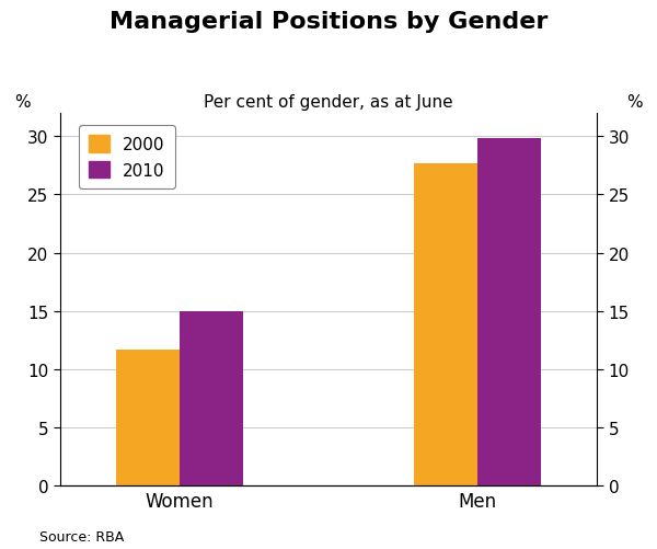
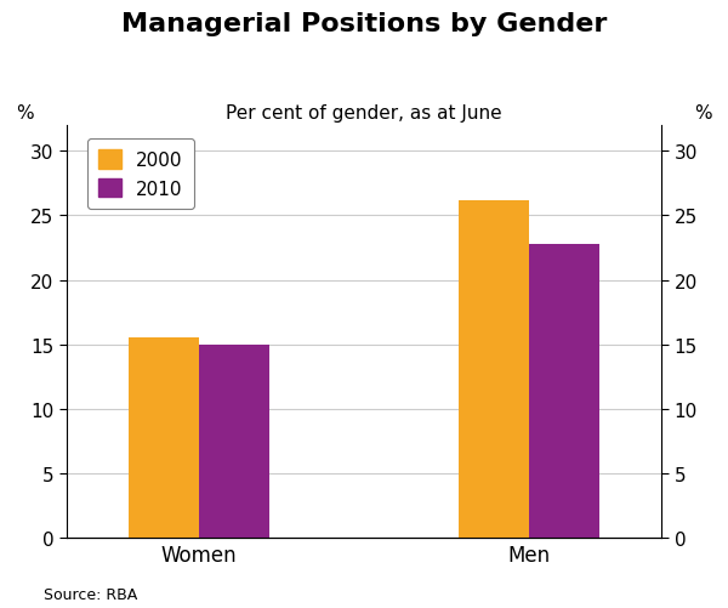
2000/Women: 11.7 -> 15.5
2000/Men: 27.7 -> 26.2
2010/Men: 29.8 -> 22.8
